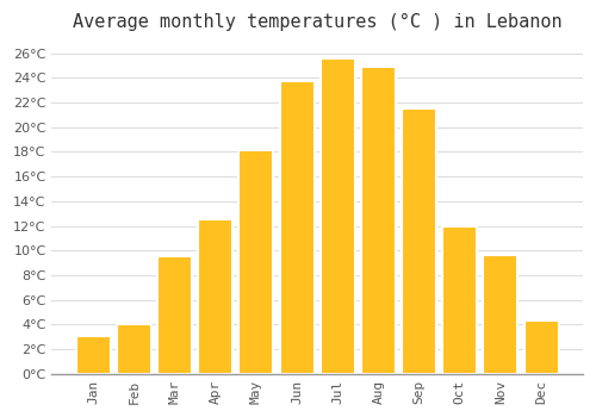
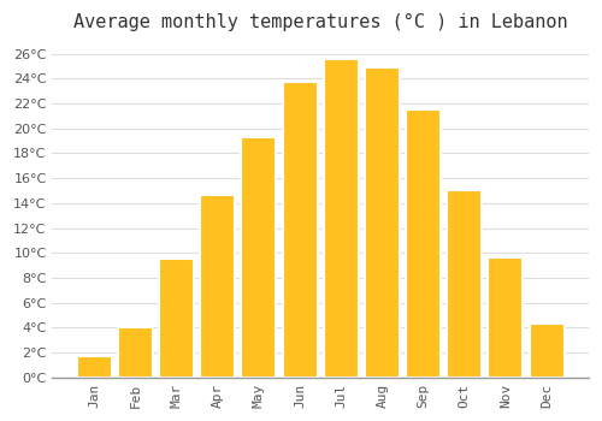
Jan: 3.1°C -> 1.7°C
Apr: 12.5°C -> 14.7°C
May: 18.1°C -> 19.3°C
Oct: 12.0°C -> 15.0°C
